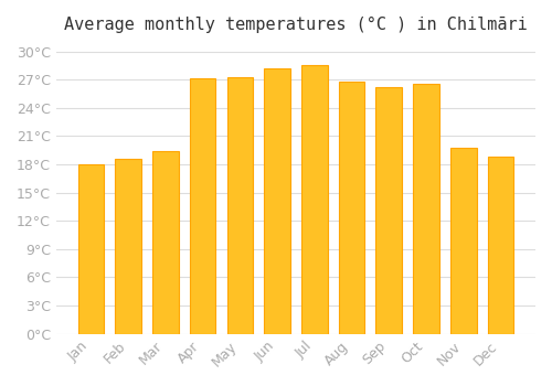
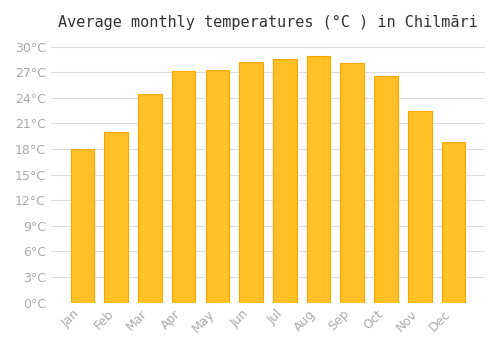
Feb: 18.6°C -> 20.0°C
Mar: 19.4°C -> 24.4°C
Aug: 26.8°C -> 28.9°C
Sep: 26.2°C -> 28.1°C
Nov: 19.8°C -> 22.5°C
